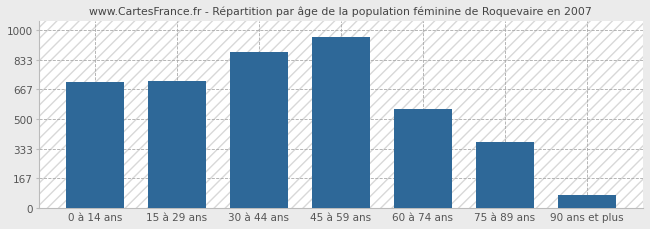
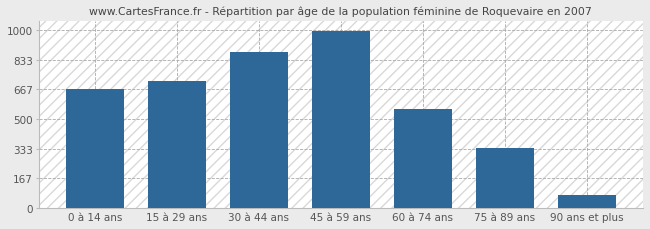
0 à 14 ans: 710 -> 670
45 à 59 ans: 960 -> 1000
75 à 89 ans: 370 -> 340
